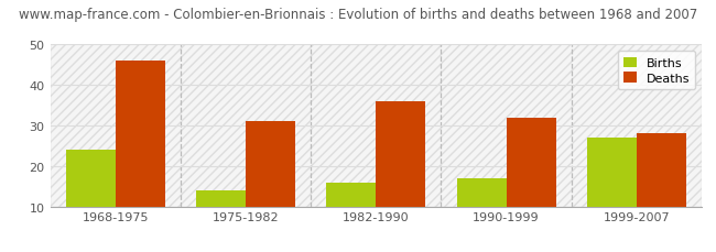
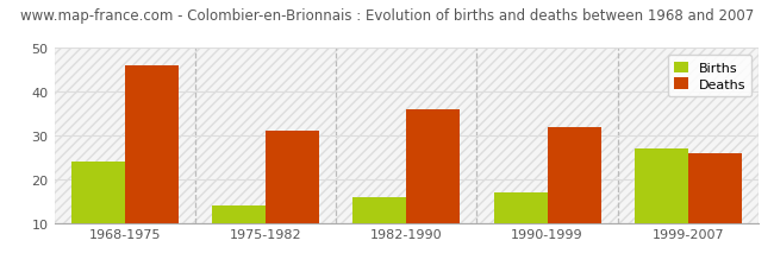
Deaths/1999-2007: 28 -> 26
